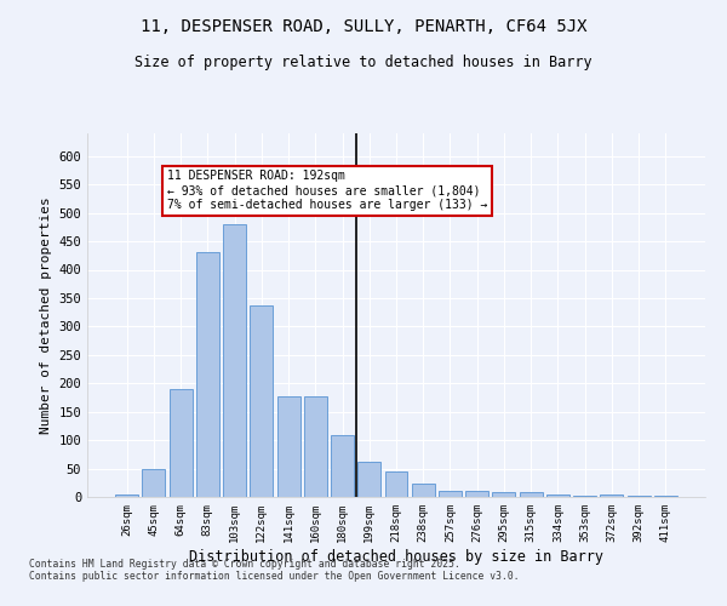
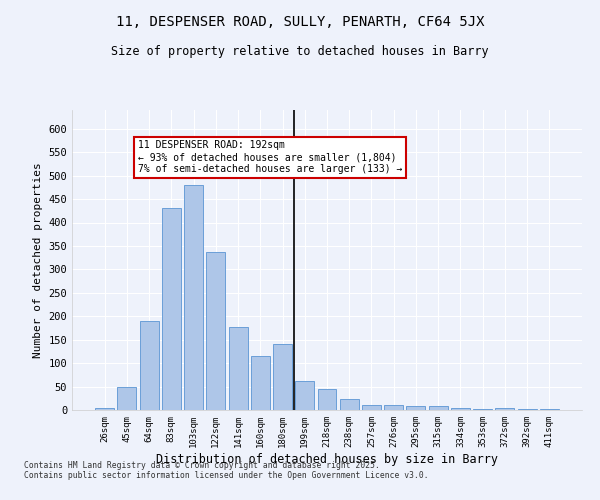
160sqm: 178 -> 115
180sqm: 108 -> 140
